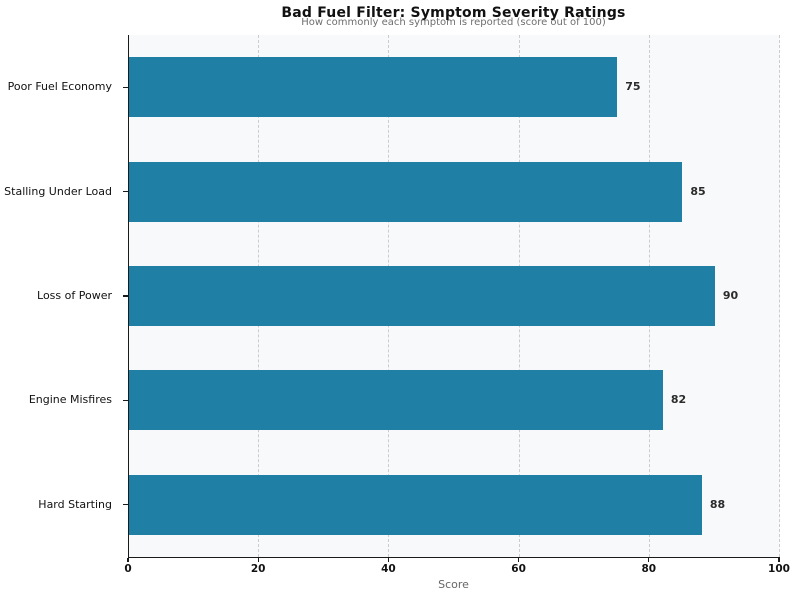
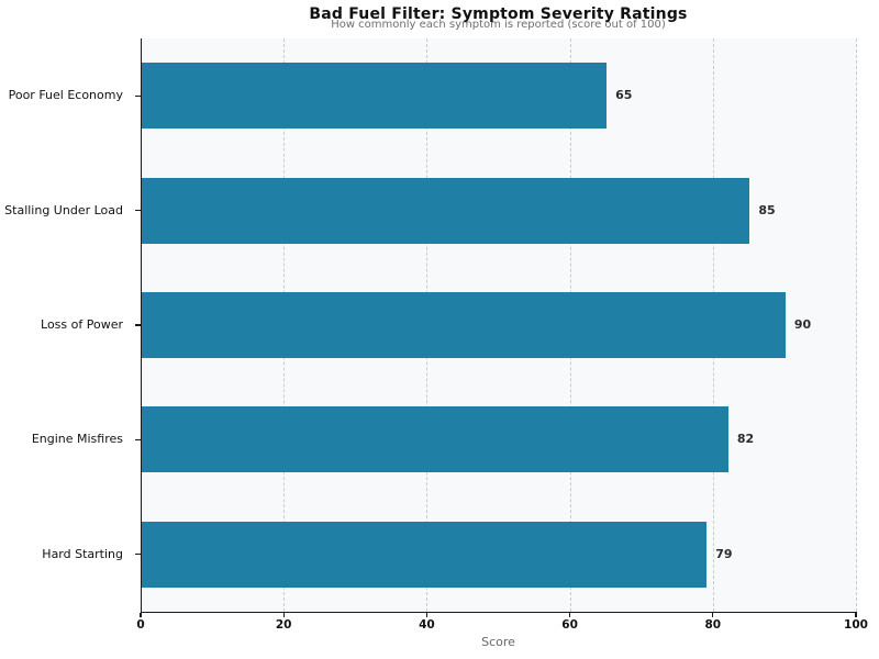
Poor Fuel Economy: 75 -> 65
Hard Starting: 88 -> 79
